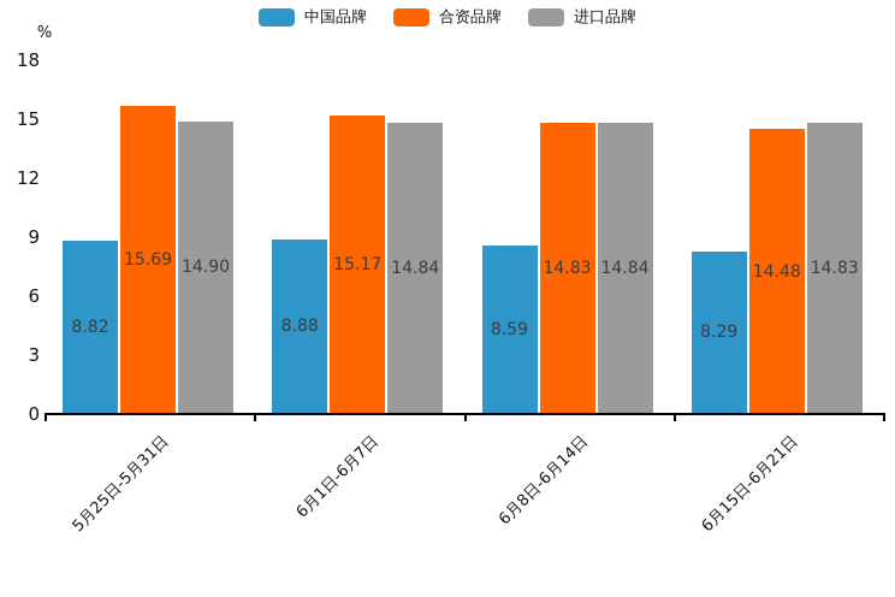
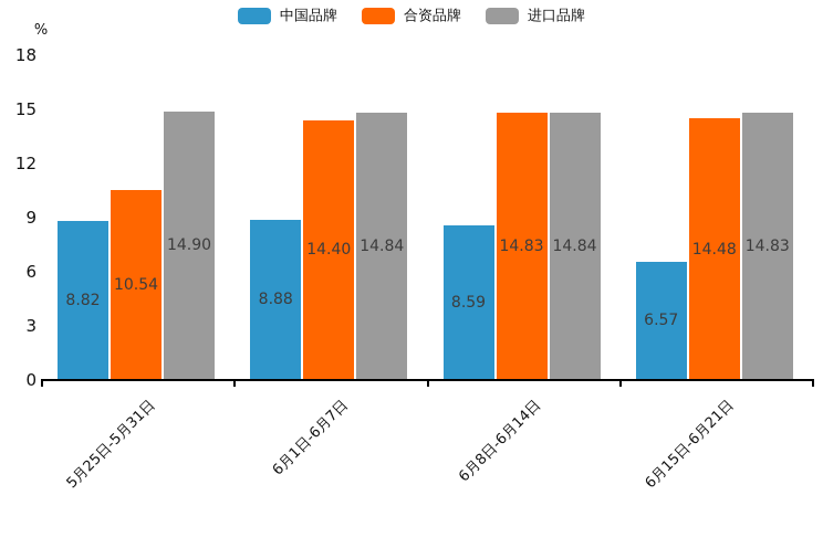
合资品牌/5月25日-5月31日: 15.69 -> 10.54
合资品牌/6月1日-6月7日: 15.17 -> 14.40
中国品牌/6月15日-6月21日: 8.29 -> 6.57
